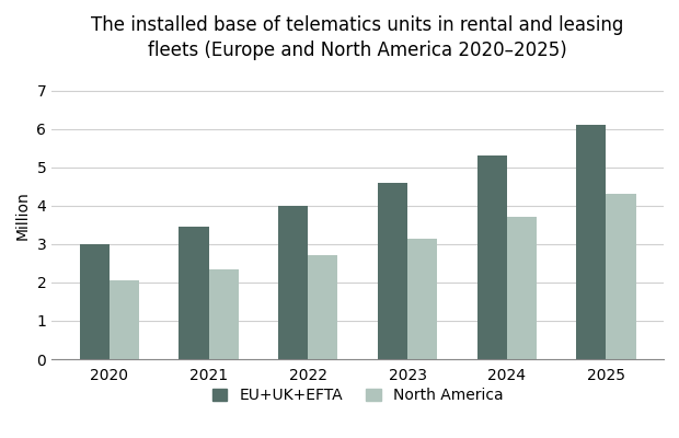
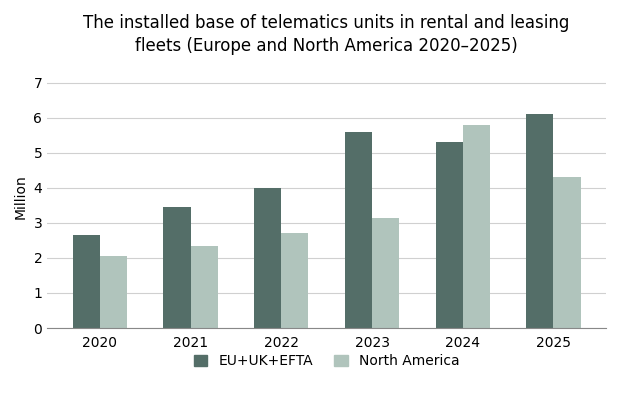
EU+UK+EFTA/2020: 3.00 -> 2.65
EU+UK+EFTA/2023: 4.60 -> 5.60
North America/2024: 3.70 -> 5.80
